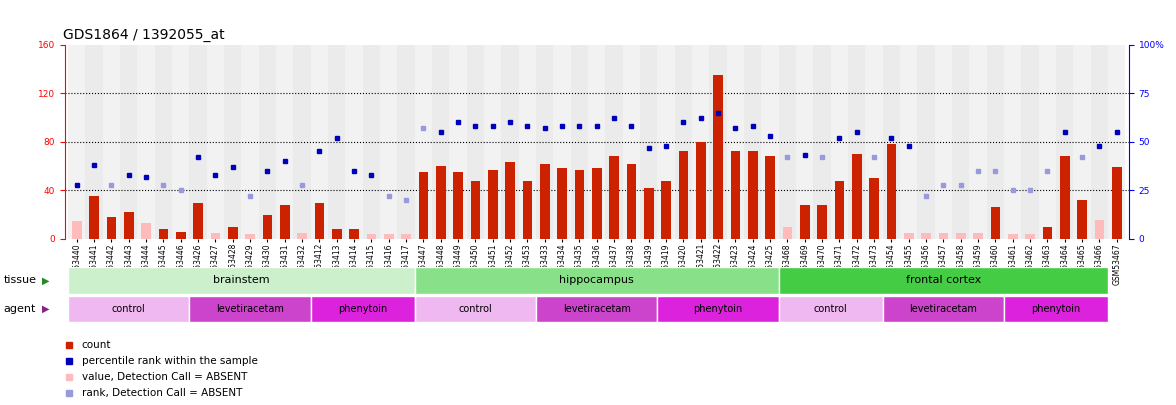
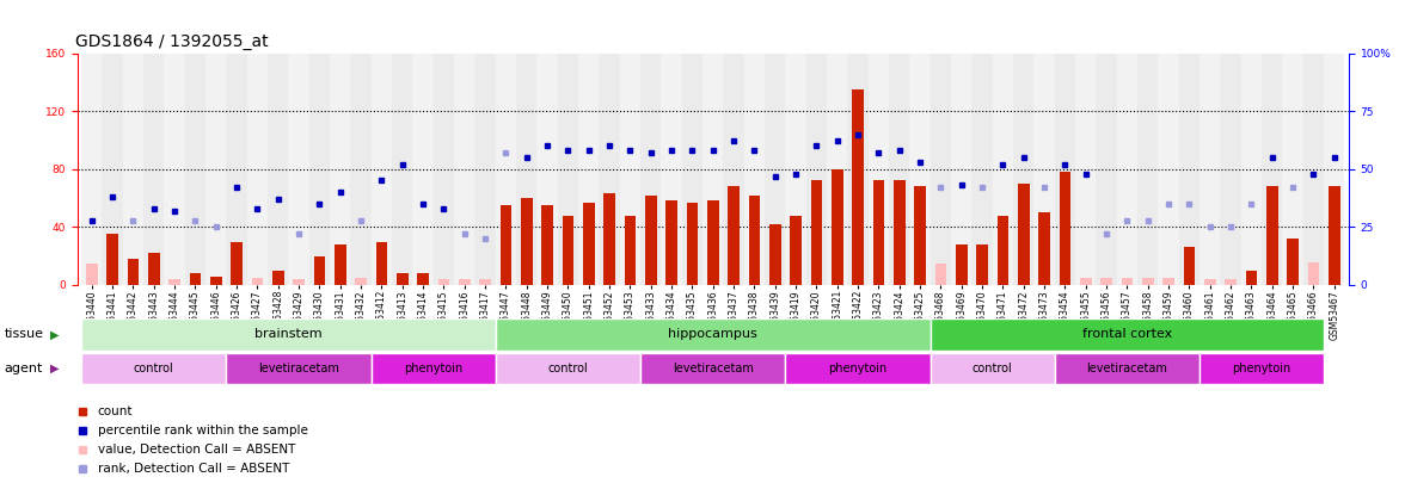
GSM53444: 13 -> 4
GSM53468: 10 -> 15
GSM53467: 59 -> 68
